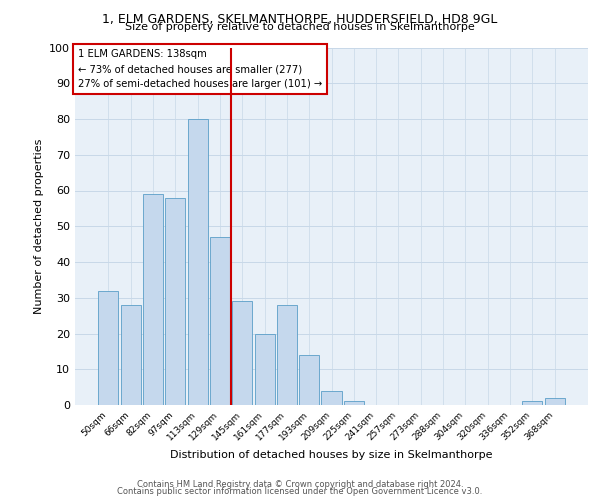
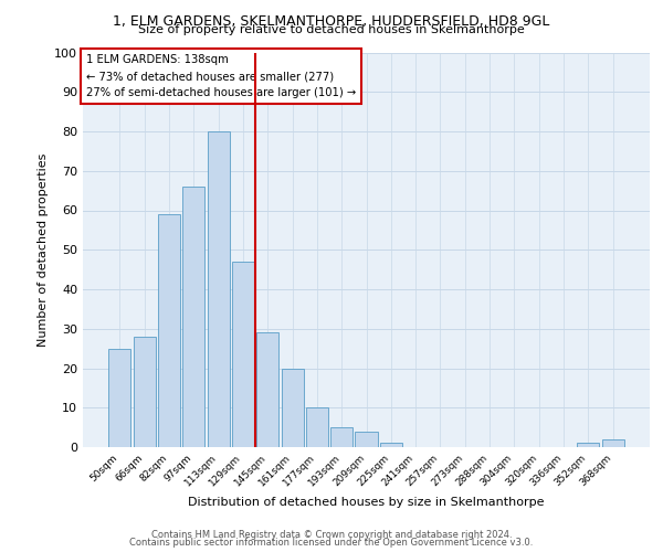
50sqm: 32 -> 25
97sqm: 58 -> 66
177sqm: 28 -> 10
193sqm: 14 -> 5
